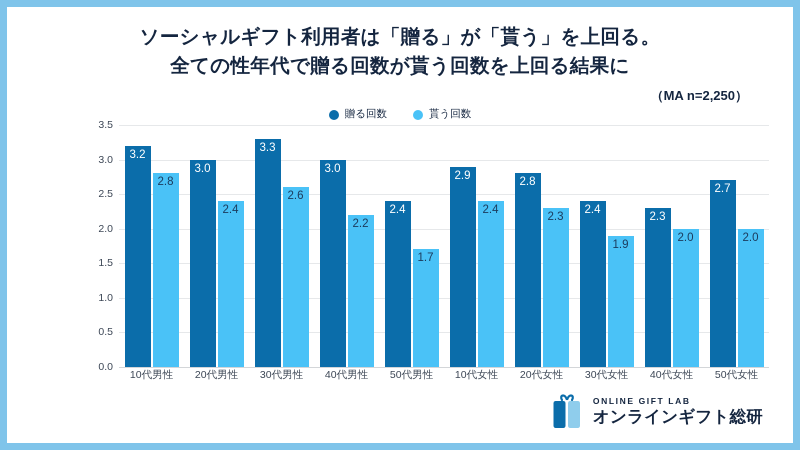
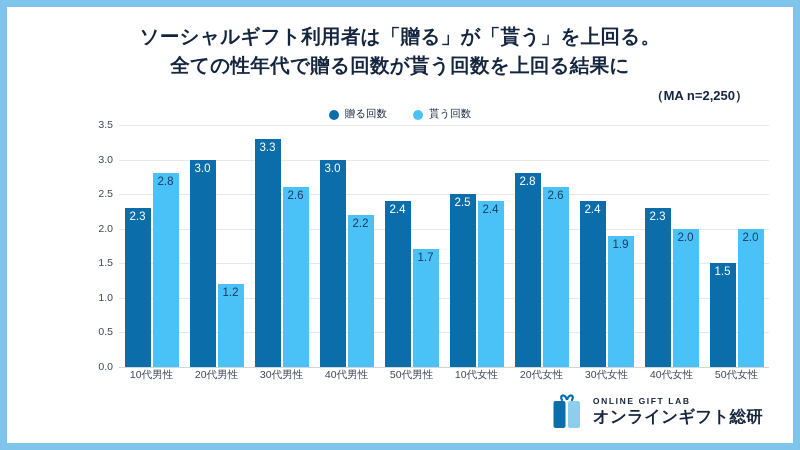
贈る回数/10代男性: 3.2 -> 2.3
貰う回数/20代男性: 2.4 -> 1.2
贈る回数/10代女性: 2.9 -> 2.5
貰う回数/20代女性: 2.3 -> 2.6
贈る回数/50代女性: 2.7 -> 1.5
